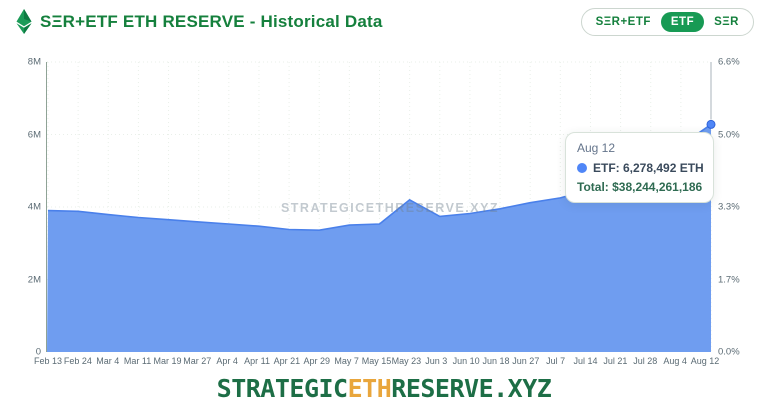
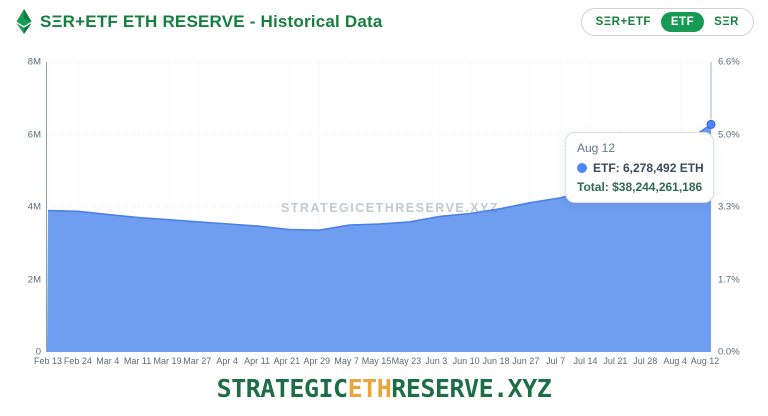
May 23: 4.2M -> 3.6M
